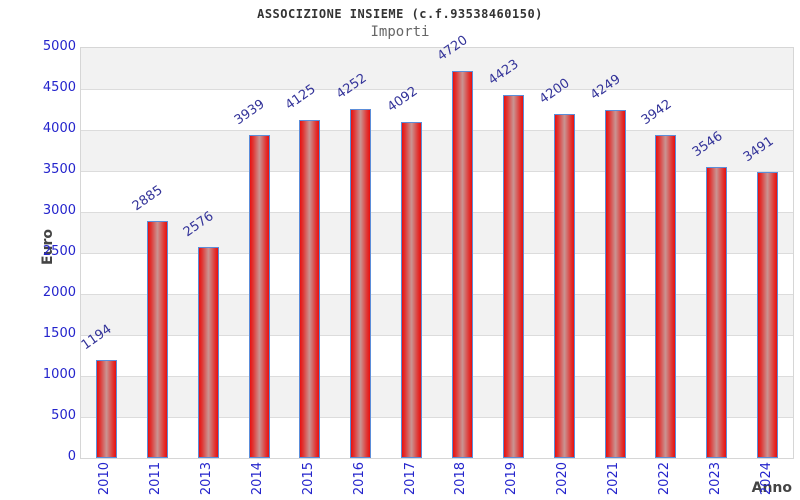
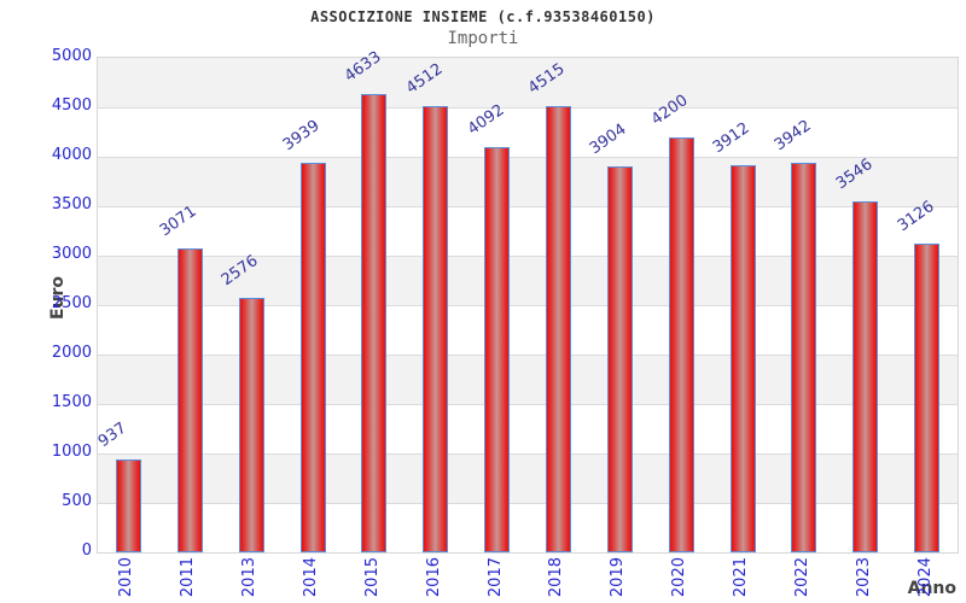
2010: 1194 -> 937
2011: 2885 -> 3071
2015: 4125 -> 4633
2016: 4252 -> 4512
2018: 4720 -> 4515
2019: 4423 -> 3904
2021: 4249 -> 3912
2024: 3491 -> 3126
